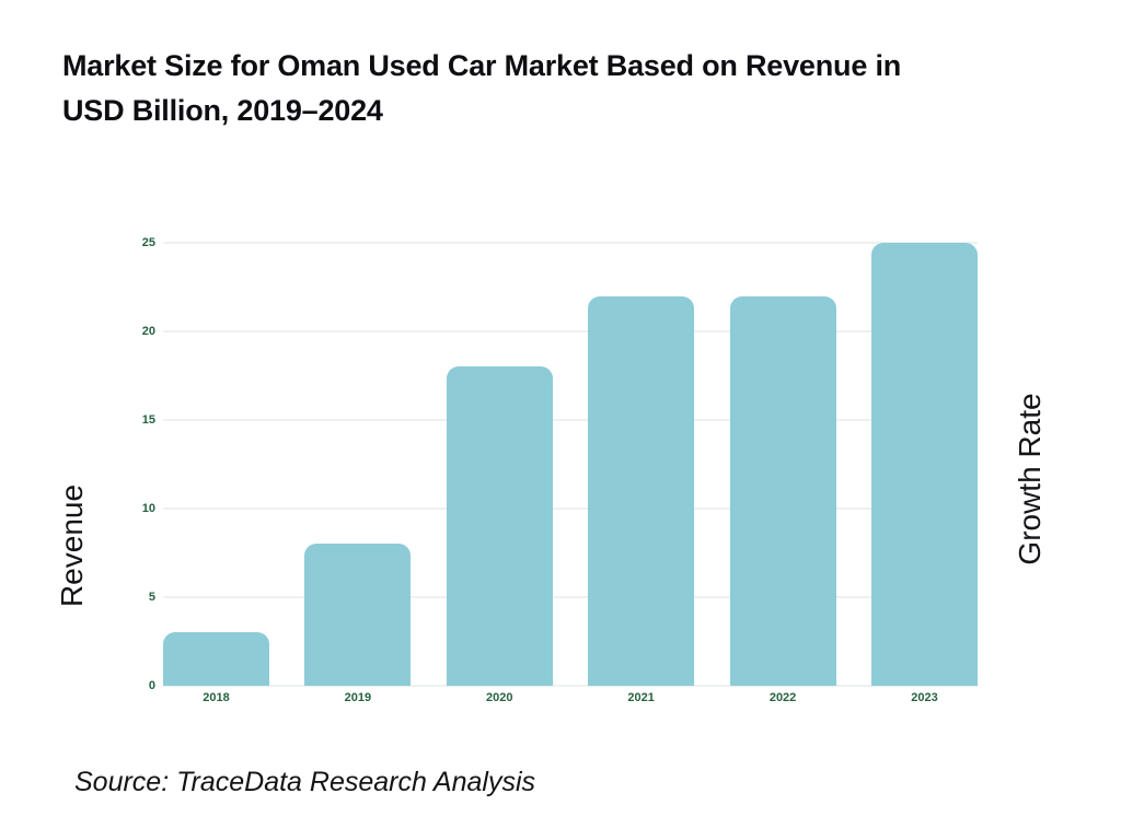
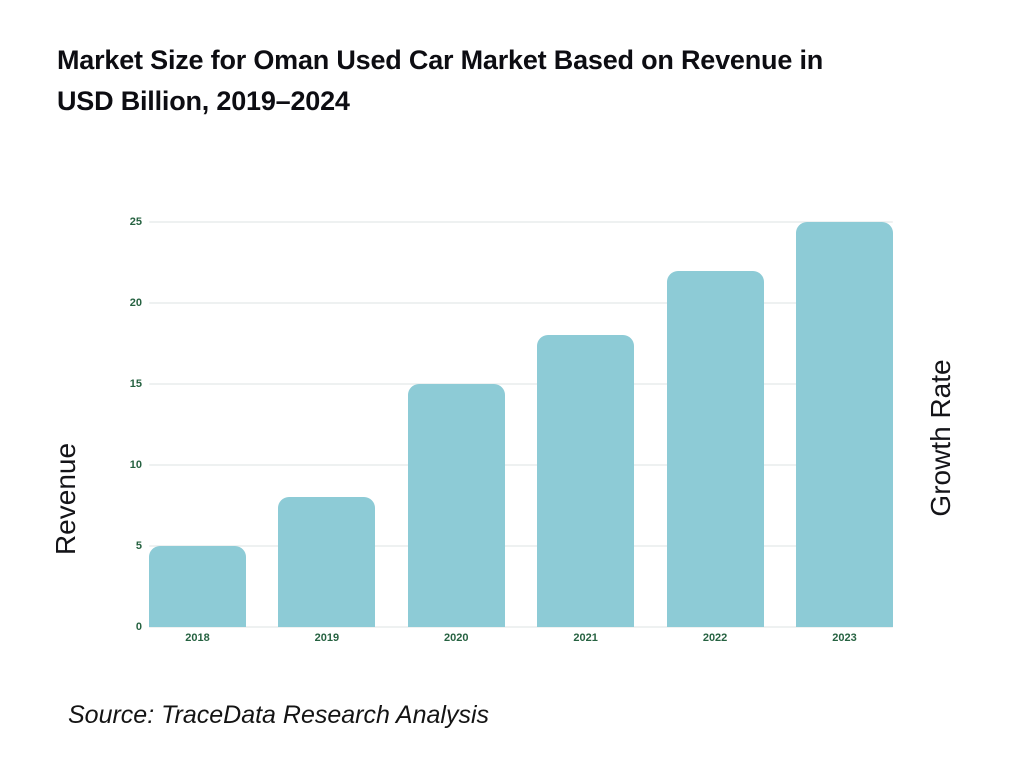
2018: 3 -> 5
2020: 18 -> 15
2021: 22 -> 18
